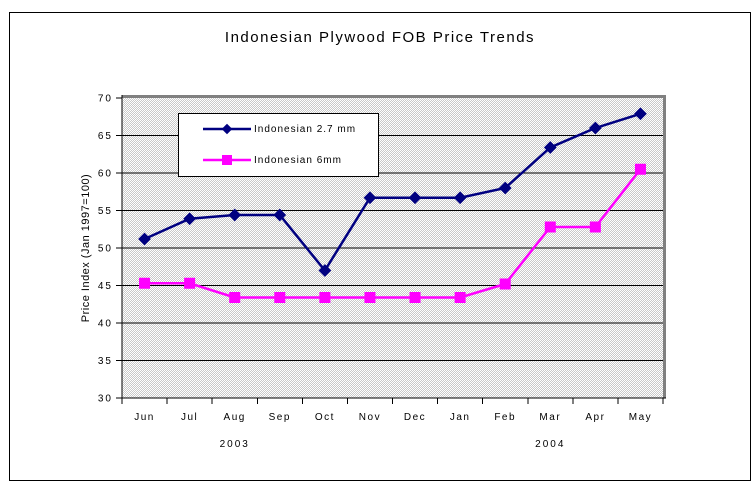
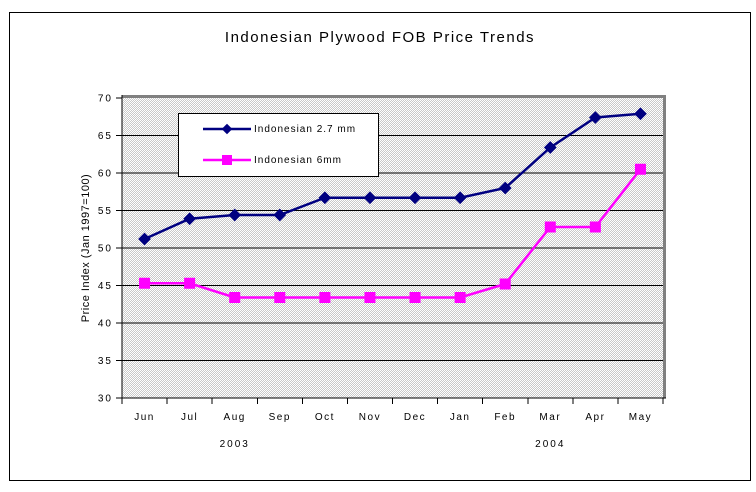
Indonesian 2.7 mm/Oct: 47 -> 57
Indonesian 2.7 mm/Apr: 66 -> 67
